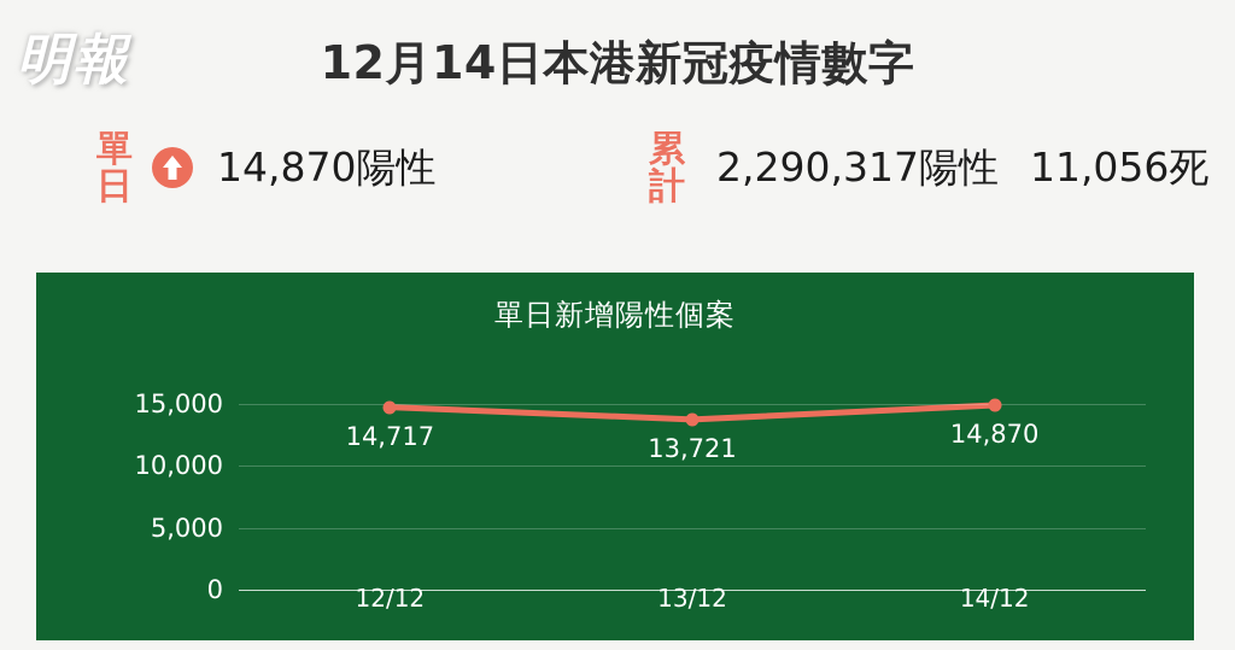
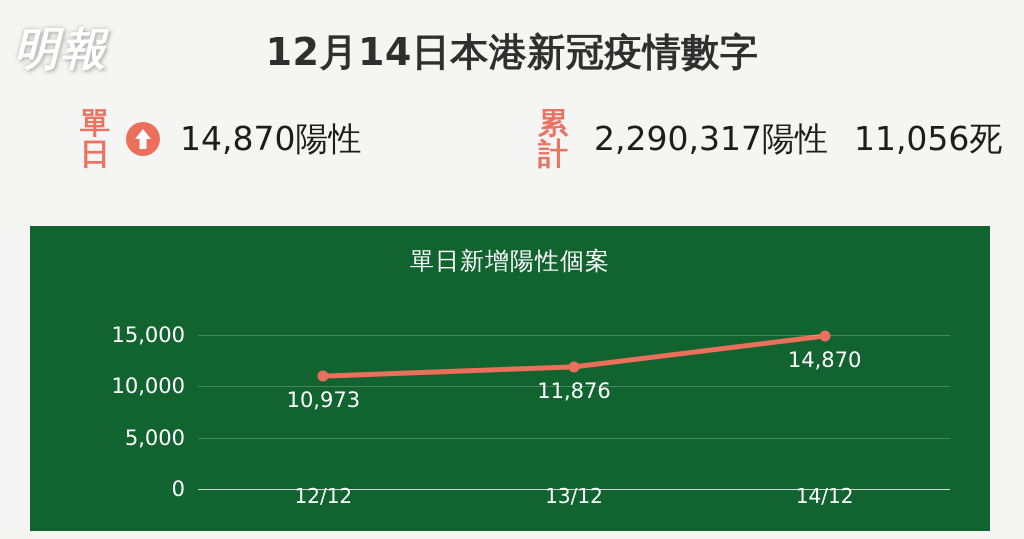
12/12: 14,717 -> 10,973
13/12: 13,721 -> 11,876
